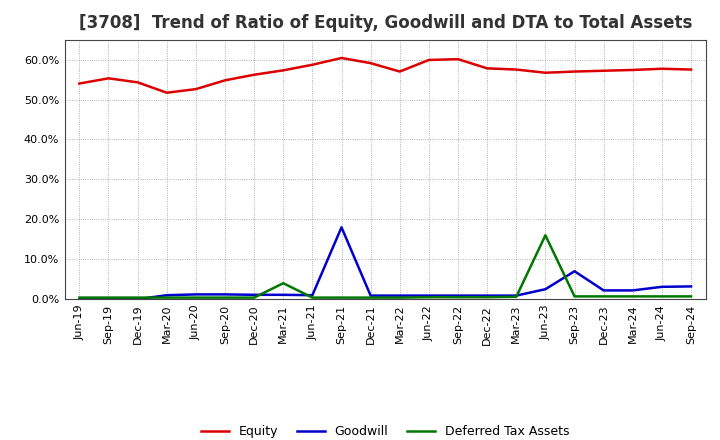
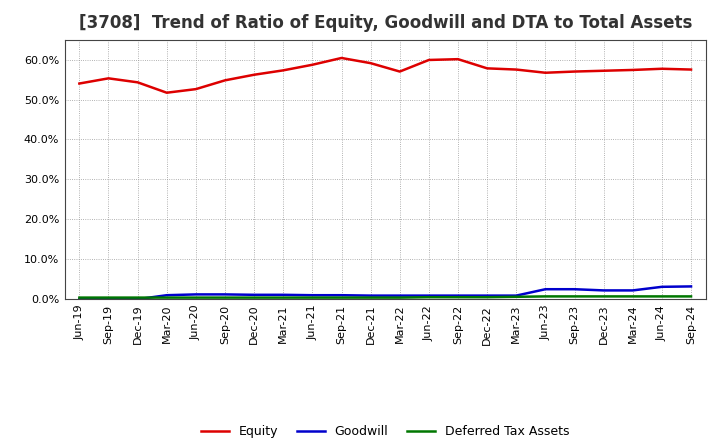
Deferred Tax Assets/Mar-21: 4.0% -> 0.4%
Goodwill/Sep-21: 18.0% -> 1.0%
Deferred Tax Assets/Jun-23: 16.0% -> 0.7%
Goodwill/Sep-23: 7.0% -> 2.5%
